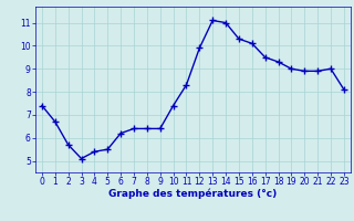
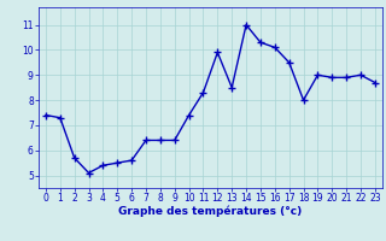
1: 6.7 -> 7.3
6: 6.2 -> 5.6
13: 11.1 -> 8.5
18: 9.3 -> 8.0
23: 8.1 -> 8.7
